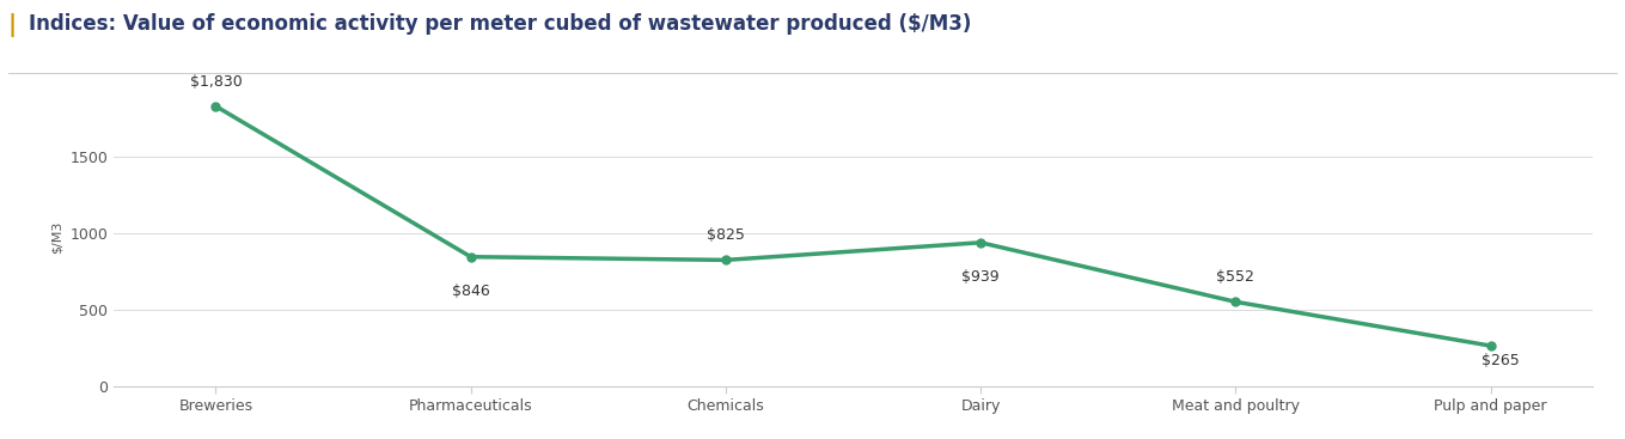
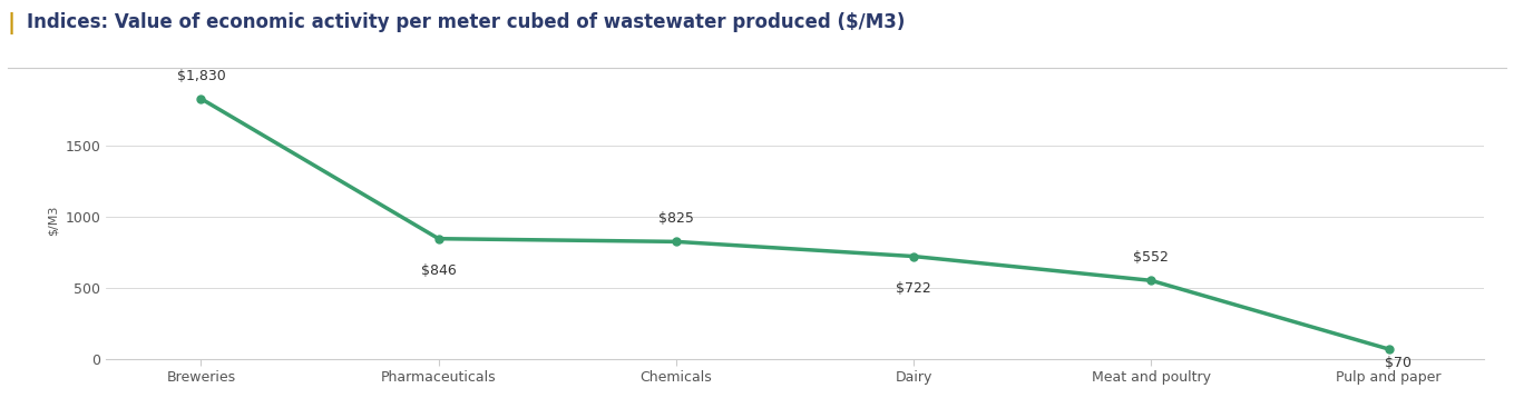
Dairy: $939 -> $722
Pulp and paper: $265 -> $70
